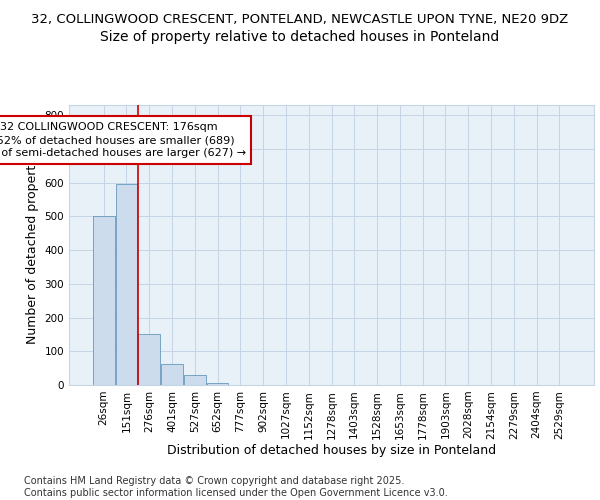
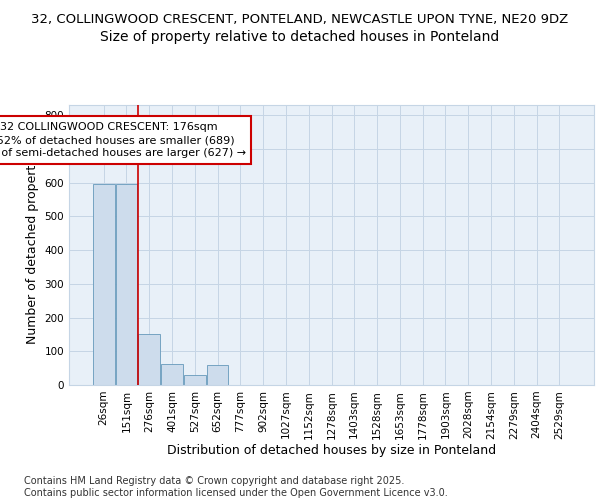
26sqm: 500 -> 595
652sqm: 5 -> 60
